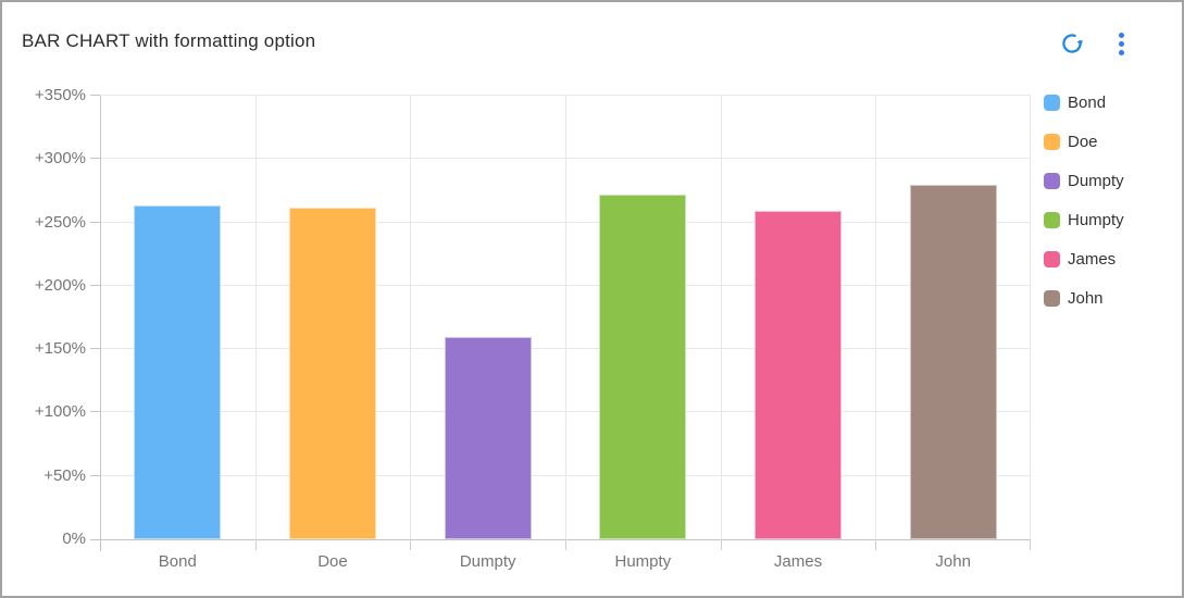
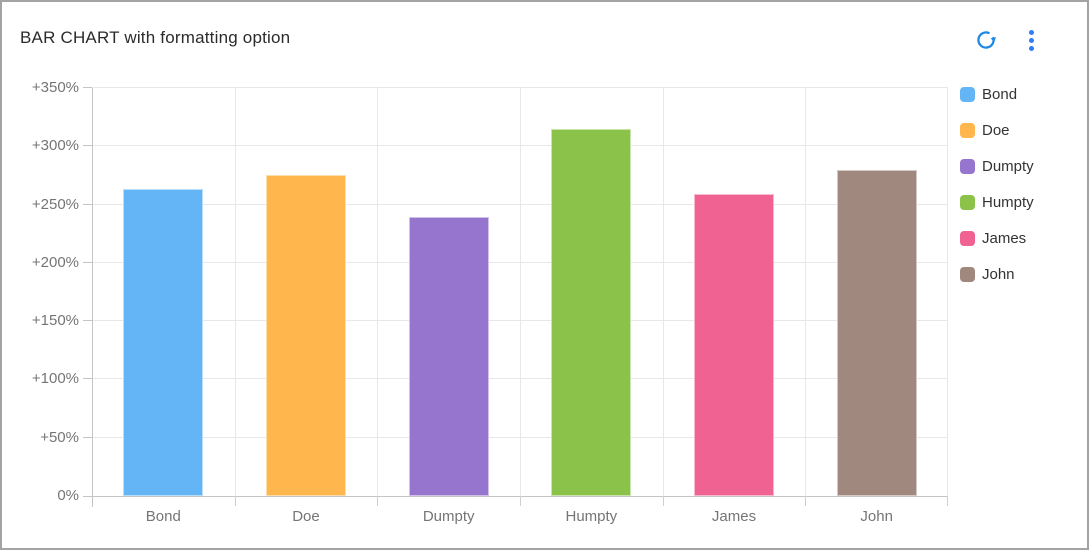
Doe: 262% -> 275%
Dumpty: 160% -> 239%
Humpty: 272% -> 315%
